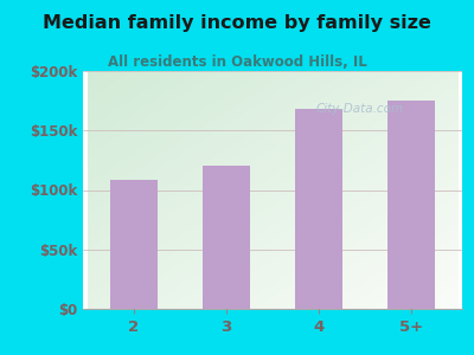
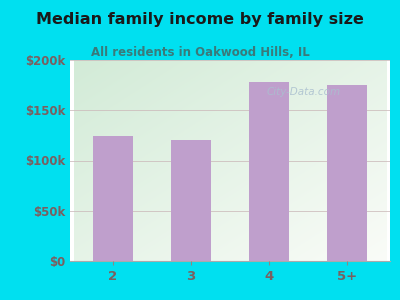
2: $108k -> $124k
4: $168k -> $178k
